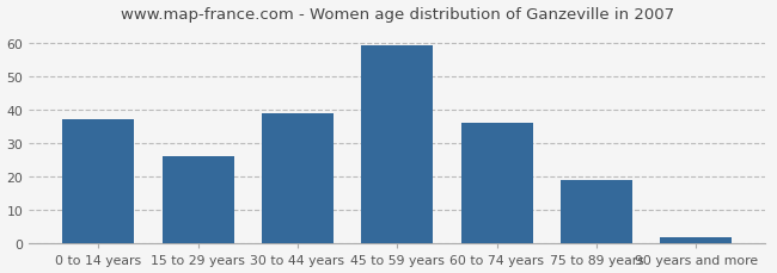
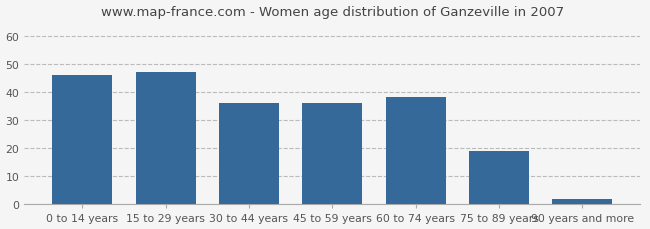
0 to 14 years: 37 -> 46
15 to 29 years: 26 -> 47
30 to 44 years: 39 -> 36
45 to 59 years: 59 -> 36
60 to 74 years: 36 -> 38
